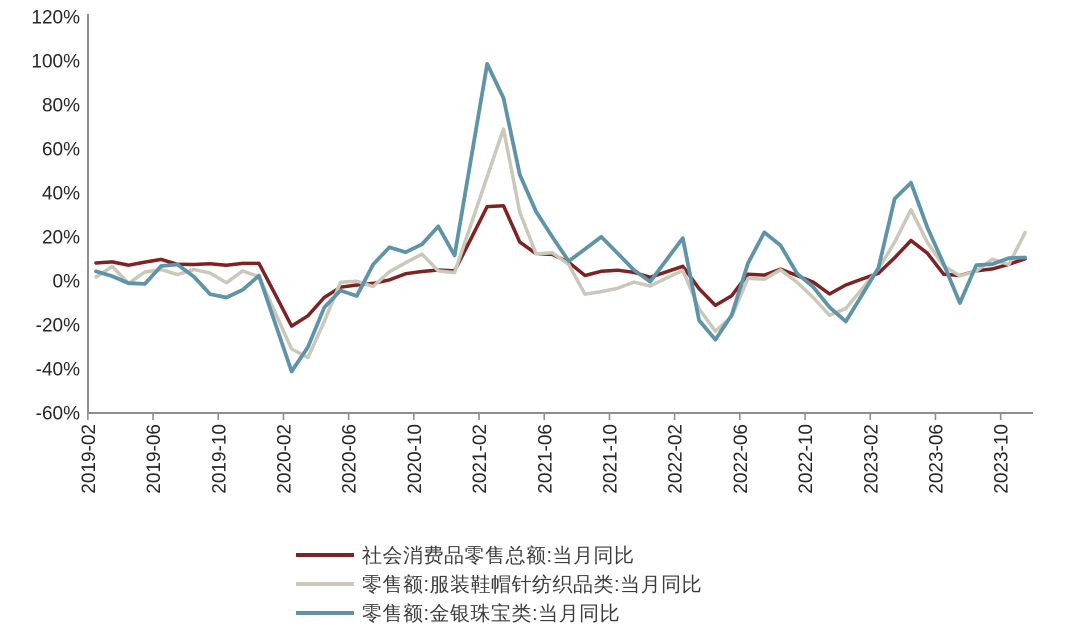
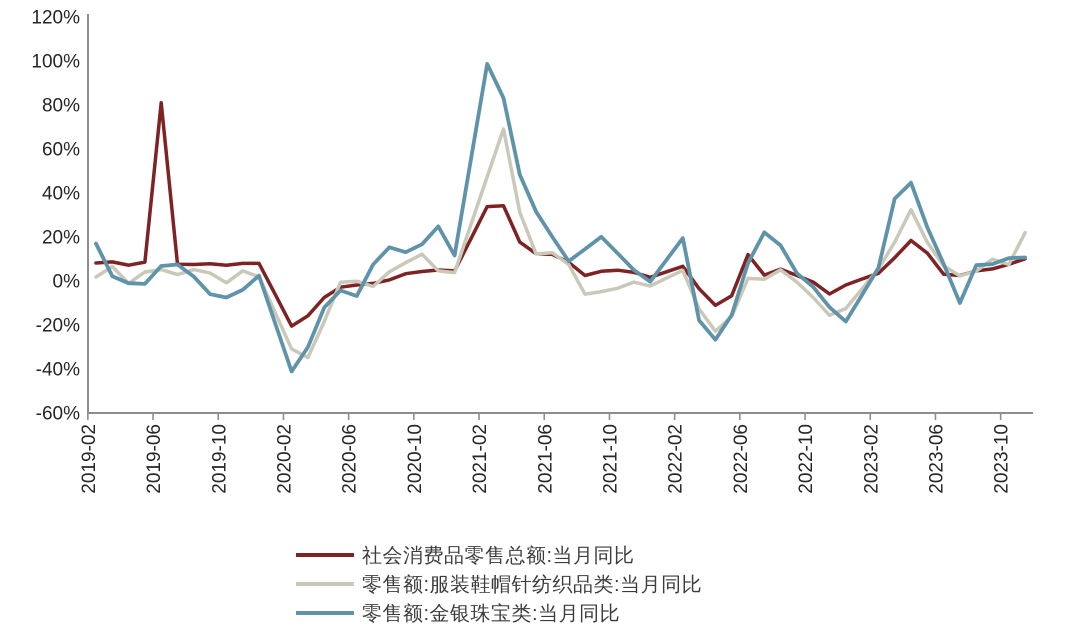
零售额:金银珠宝类:当月同比/2019-02: 4% -> 17%
社会消费品零售总额:当月同比/2019-06: 10% -> 81%
社会消费品零售总额:当月同比/2022-06: 3% -> 12%
